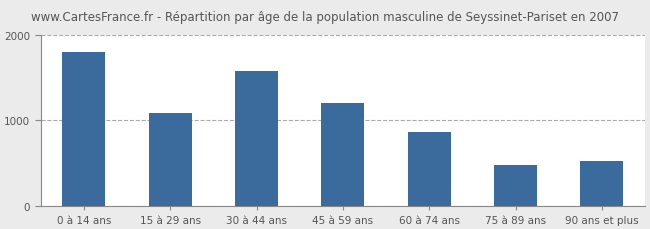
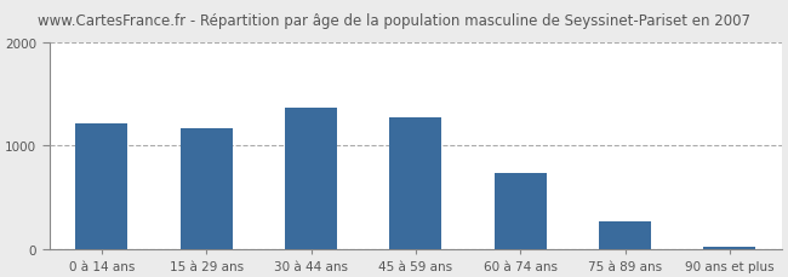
0 à 14 ans: 1800 -> 1210
15 à 29 ans: 1080 -> 1170
30 à 44 ans: 1580 -> 1360
45 à 59 ans: 1200 -> 1270
60 à 74 ans: 860 -> 740
75 à 89 ans: 480 -> 270
90 ans et plus: 520 -> 20
